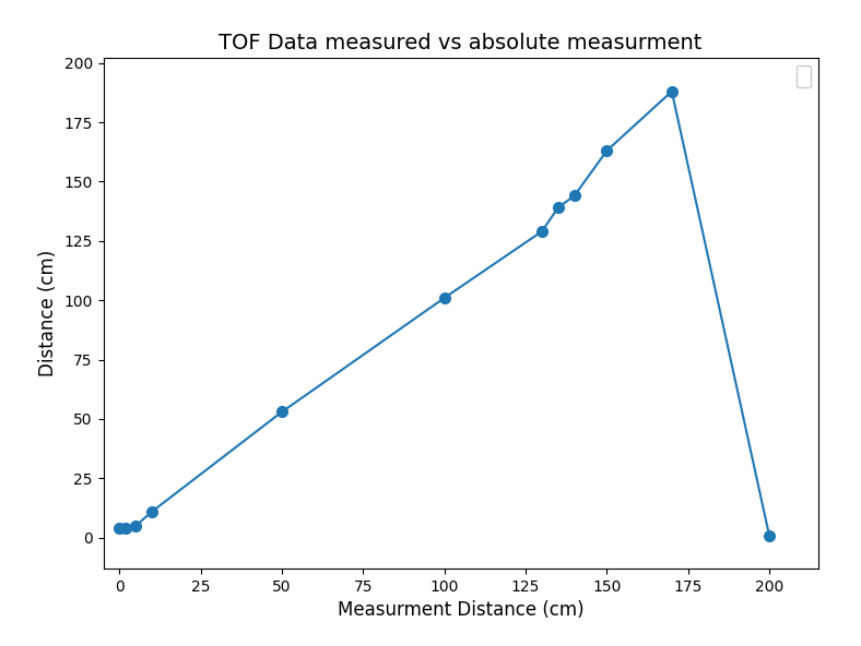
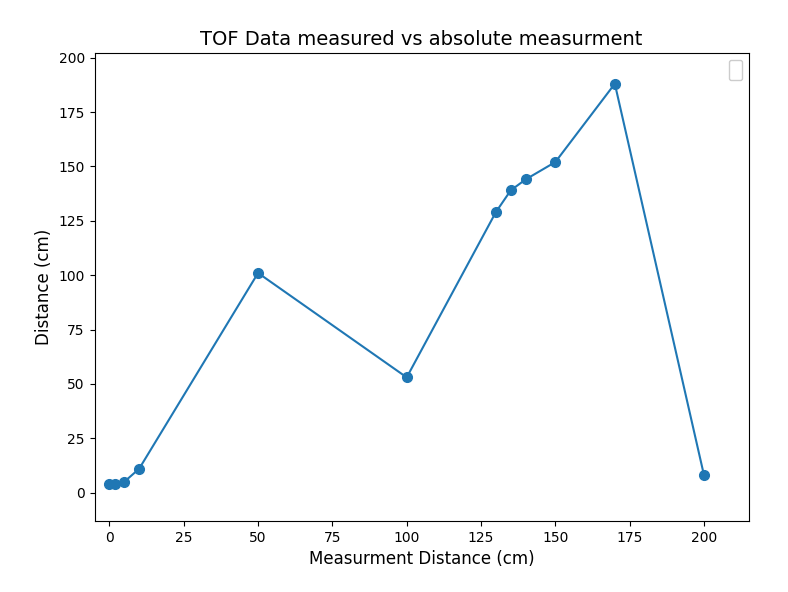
50: 53 -> 101
100: 101 -> 53
150: 163 -> 152
200: 1 -> 8
